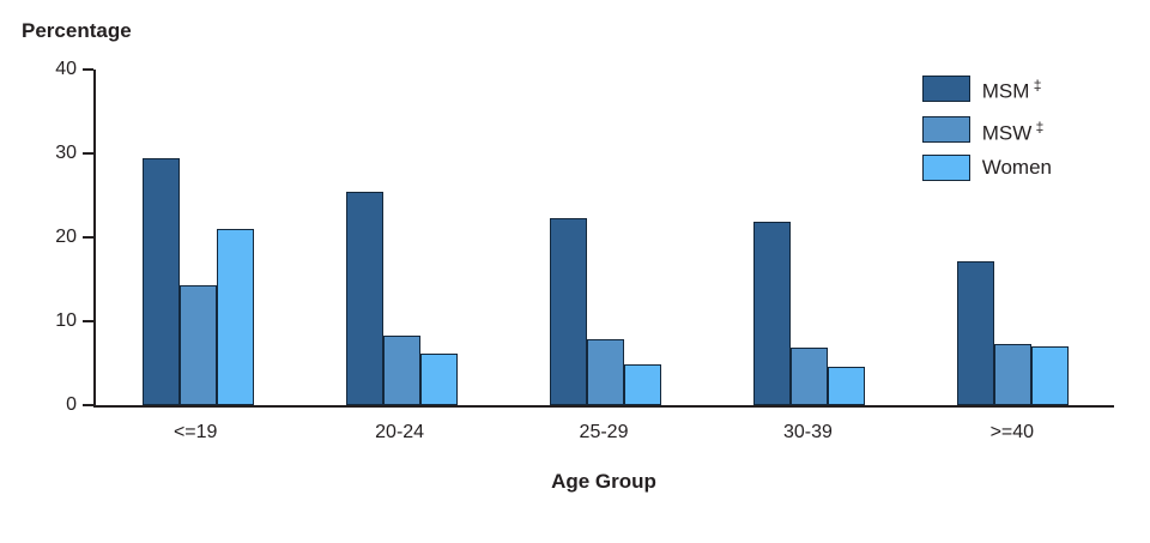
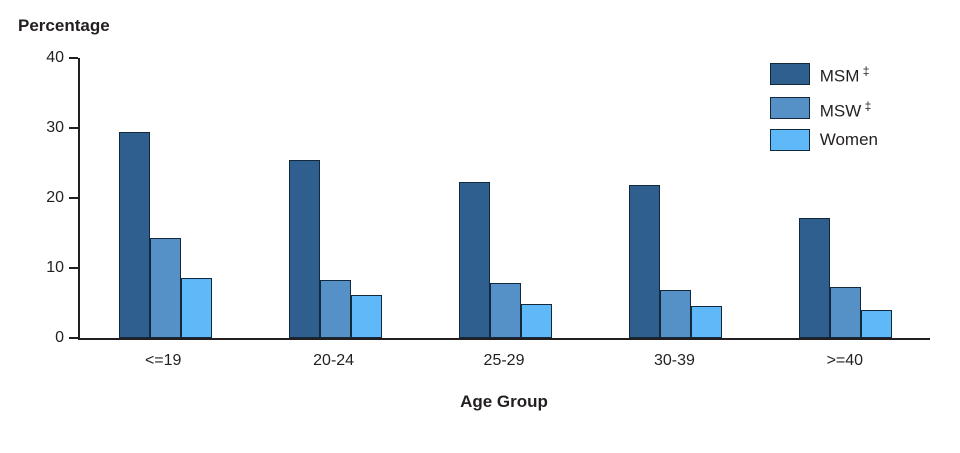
Women/<=19: 21 -> 9
Women/>=40: 7 -> 4
